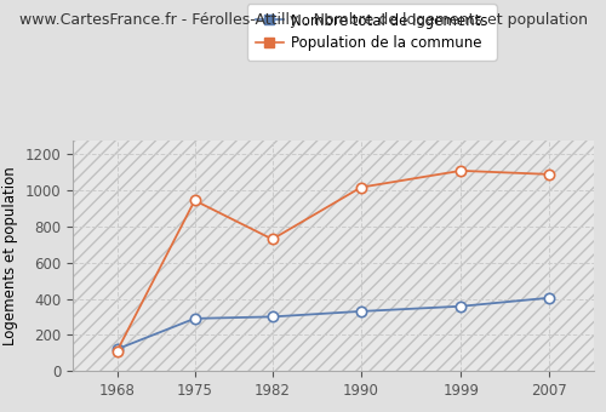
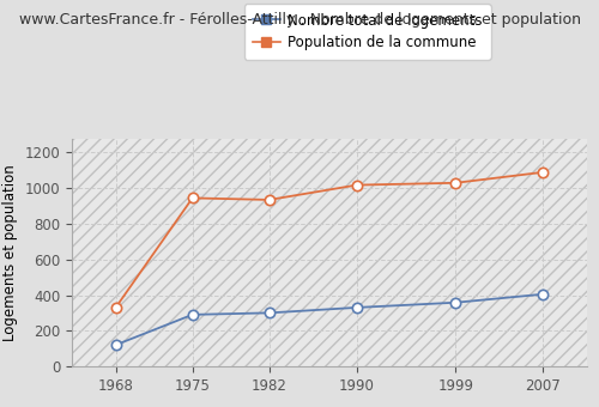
Population de la commune/1968: 110 -> 330
Population de la commune/1982: 730 -> 940
Population de la commune/1999: 1110 -> 1030
